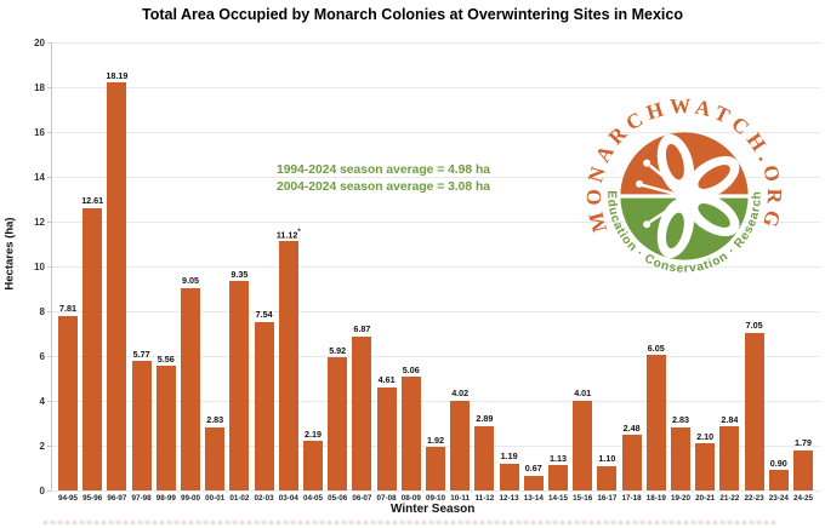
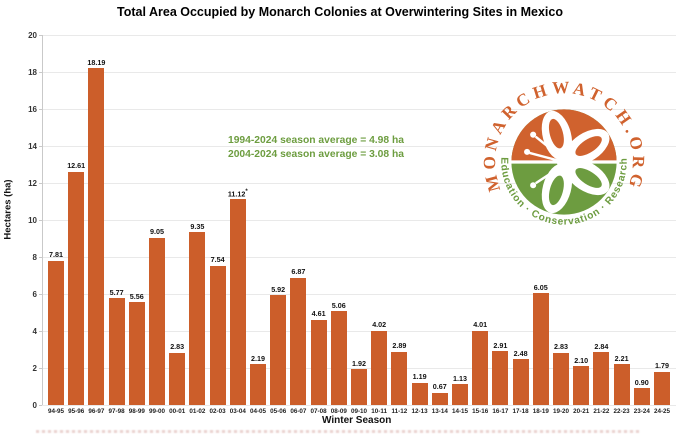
16-17: 1.10 -> 2.91
22-23: 7.05 -> 2.21
